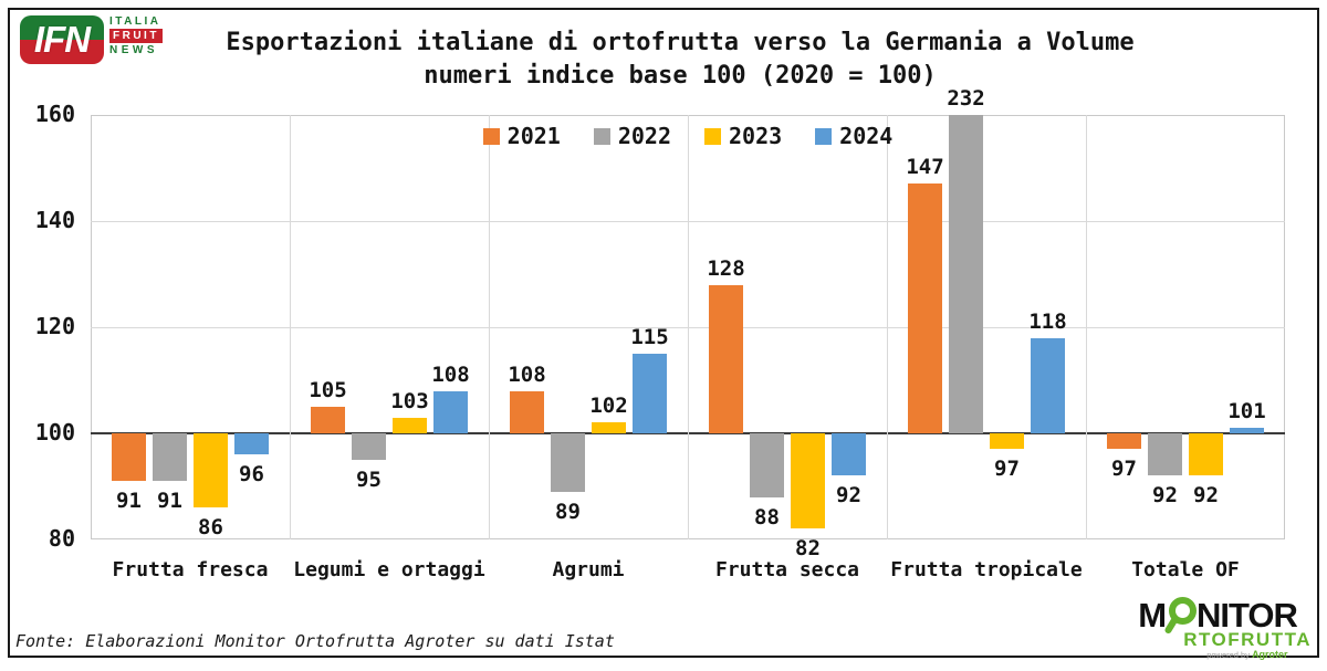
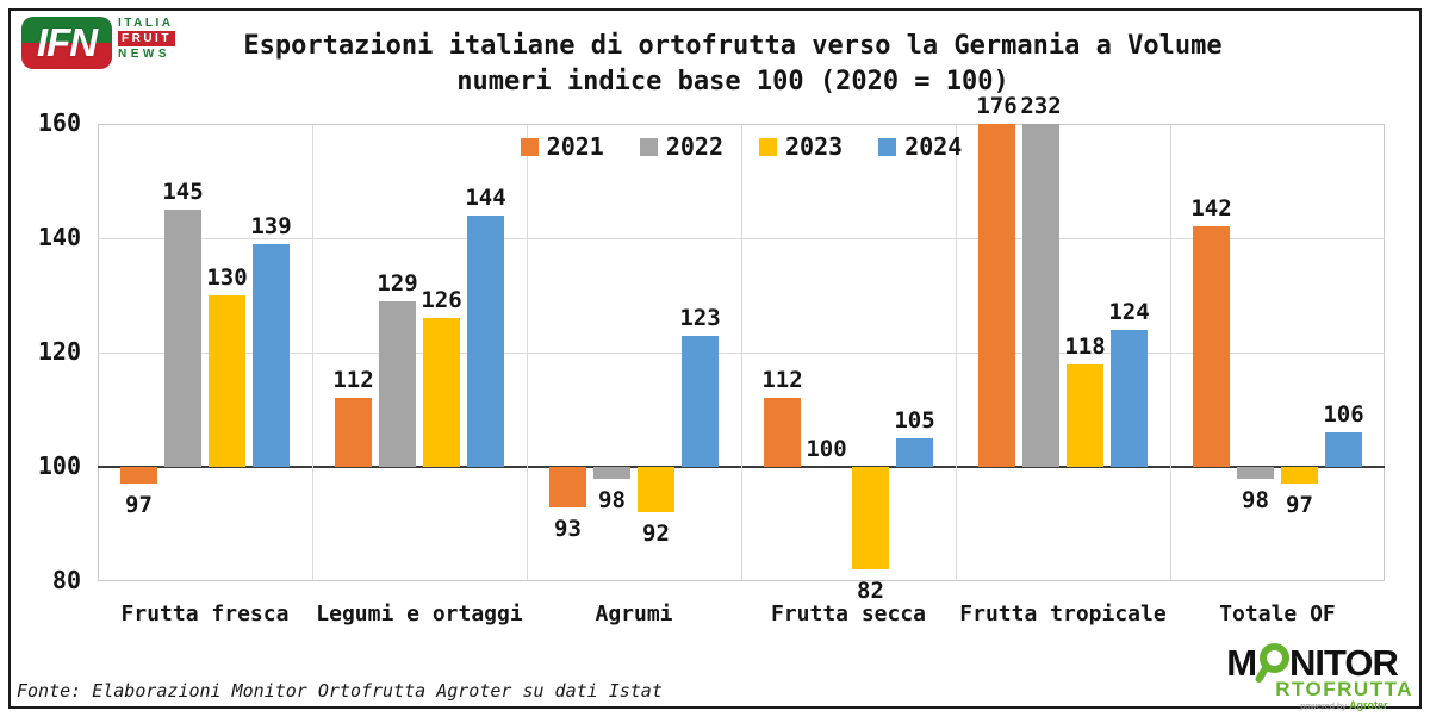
2021/Frutta fresca: 91 -> 97
2022/Frutta fresca: 91 -> 145
2023/Frutta fresca: 86 -> 130
2024/Frutta fresca: 96 -> 139
2021/Legumi e ortaggi: 105 -> 112
2022/Legumi e ortaggi: 95 -> 129
2023/Legumi e ortaggi: 103 -> 126
2024/Legumi e ortaggi: 108 -> 144
2021/Agrumi: 108 -> 93
2022/Agrumi: 89 -> 98
2023/Agrumi: 102 -> 92
2024/Agrumi: 115 -> 123
2021/Frutta secca: 128 -> 112
2022/Frutta secca: 88 -> 100
2024/Frutta secca: 92 -> 105
2021/Frutta tropicale: 147 -> 176
2023/Frutta tropicale: 97 -> 118
2024/Frutta tropicale: 118 -> 124
2021/Totale OF: 97 -> 142
2022/Totale OF: 92 -> 98
2023/Totale OF: 92 -> 97
2024/Totale OF: 101 -> 106
